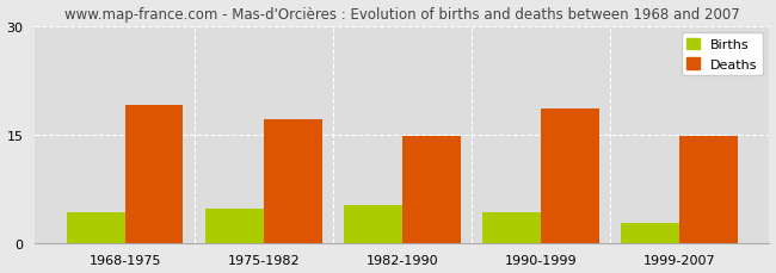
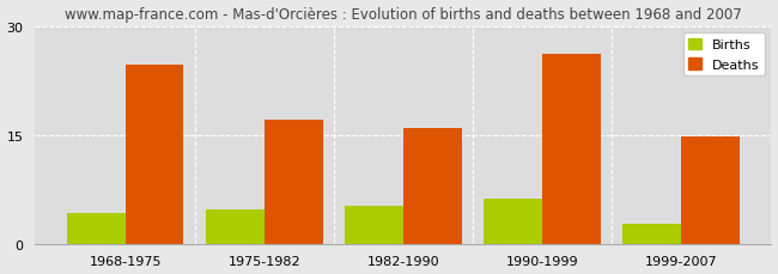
Deaths/1968-1975: 19.0 -> 24.6
Deaths/1982-1990: 14.8 -> 16.0
Births/1990-1999: 4.2 -> 6.2
Deaths/1990-1999: 18.5 -> 26.2
